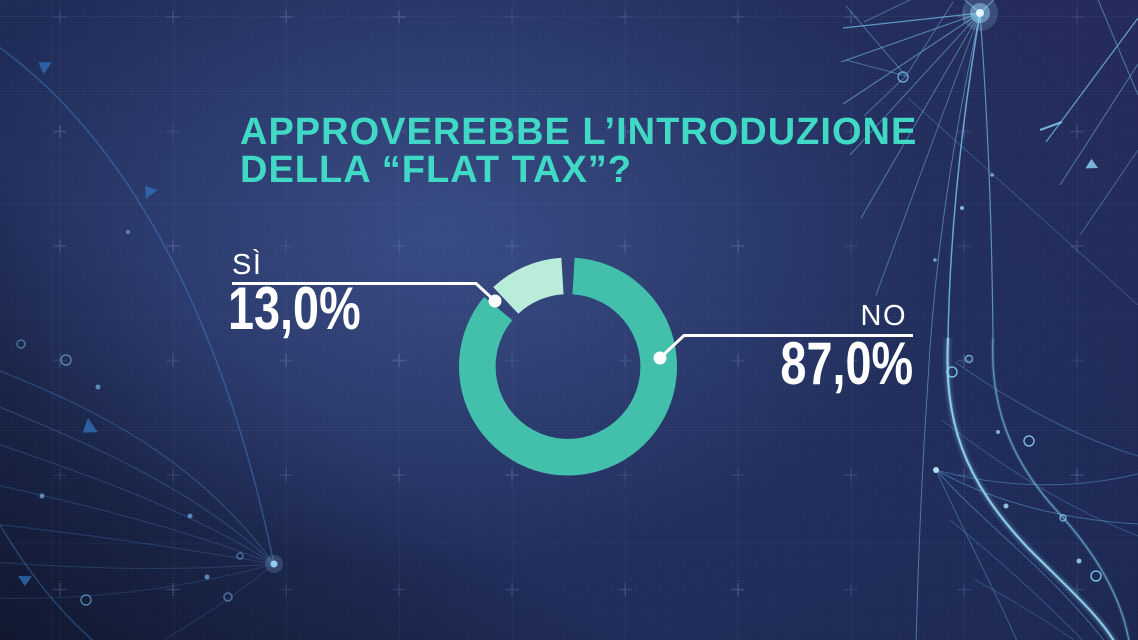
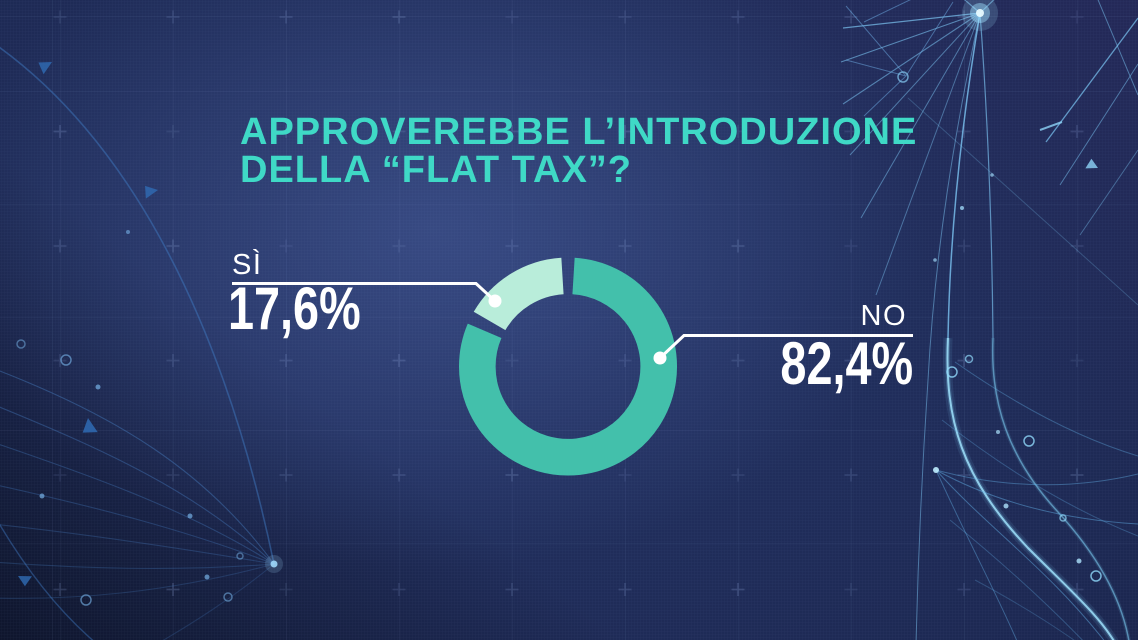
SÌ: 13,0% -> 17,6%
NO: 87,0% -> 82,4%
